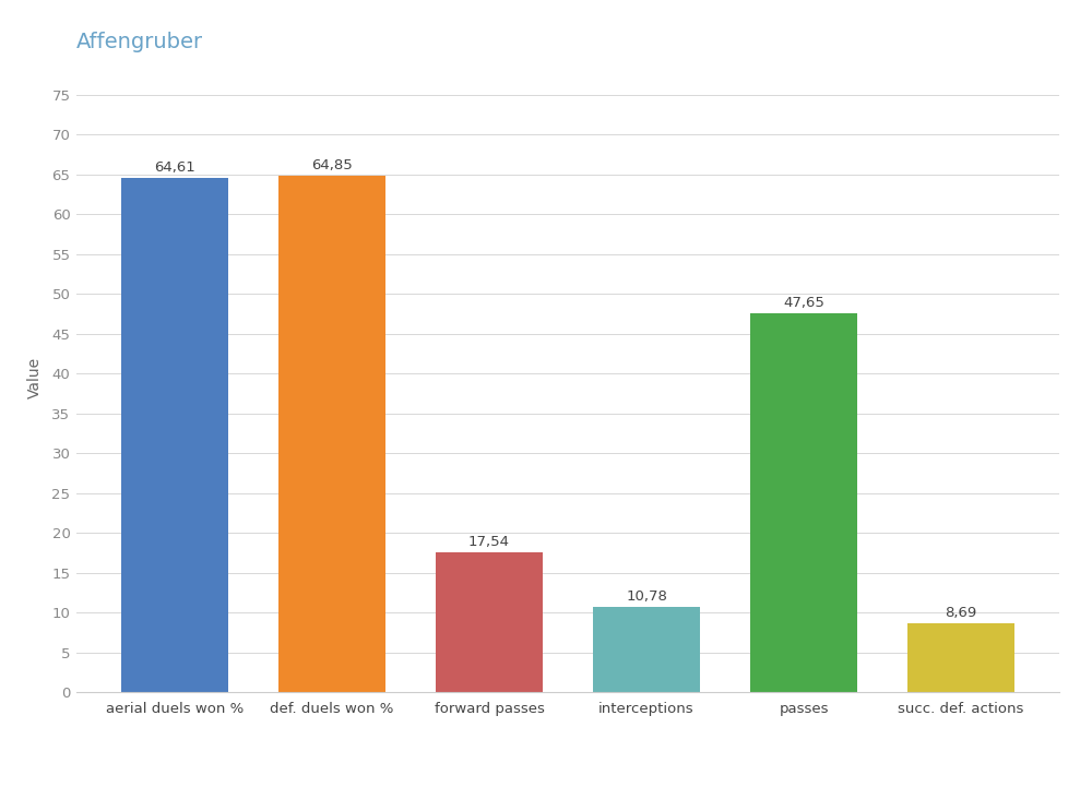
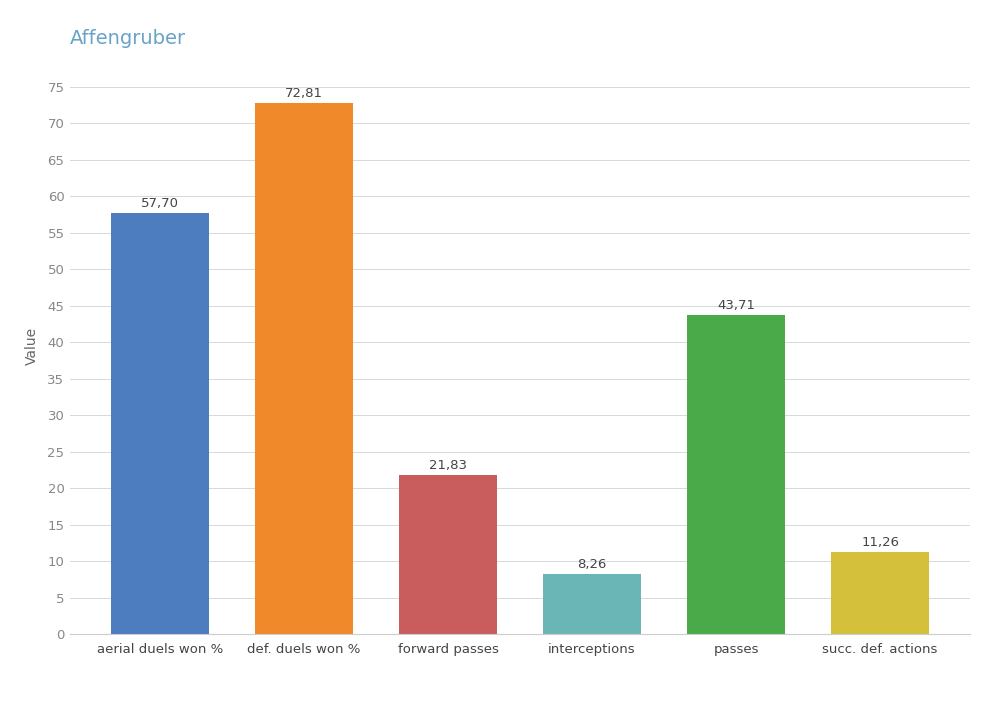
aerial duels won %: 64,61 -> 57,70
def. duels won %: 64,85 -> 72,81
forward passes: 17,54 -> 21,83
interceptions: 10,78 -> 8,26
passes: 47,65 -> 43,71
succ. def. actions: 8,69 -> 11,26
